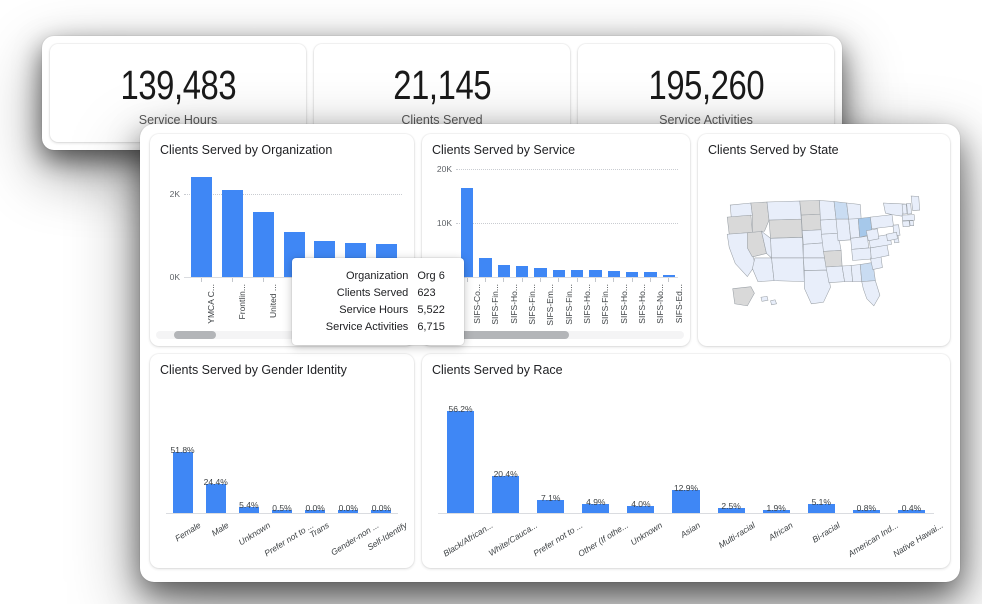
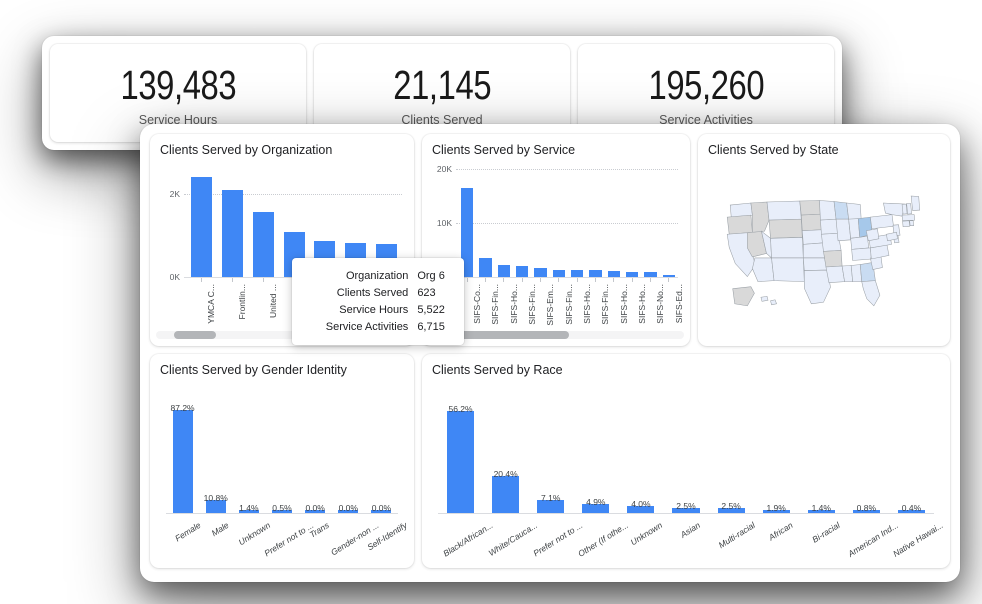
Clients Served by Gender Identity/Female: 51.8% -> 87.2%
Clients Served by Gender Identity/Male: 24.4% -> 10.8%
Clients Served by Gender Identity/Unknown: 5.4% -> 1.4%
Clients Served by Race/Asian: 12.9% -> 2.5%
Clients Served by Race/Bi-racial: 5.1% -> 1.4%
